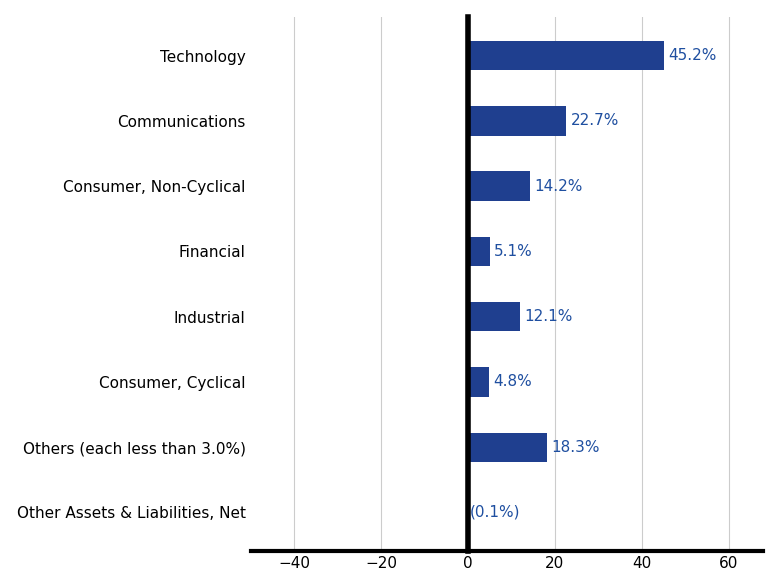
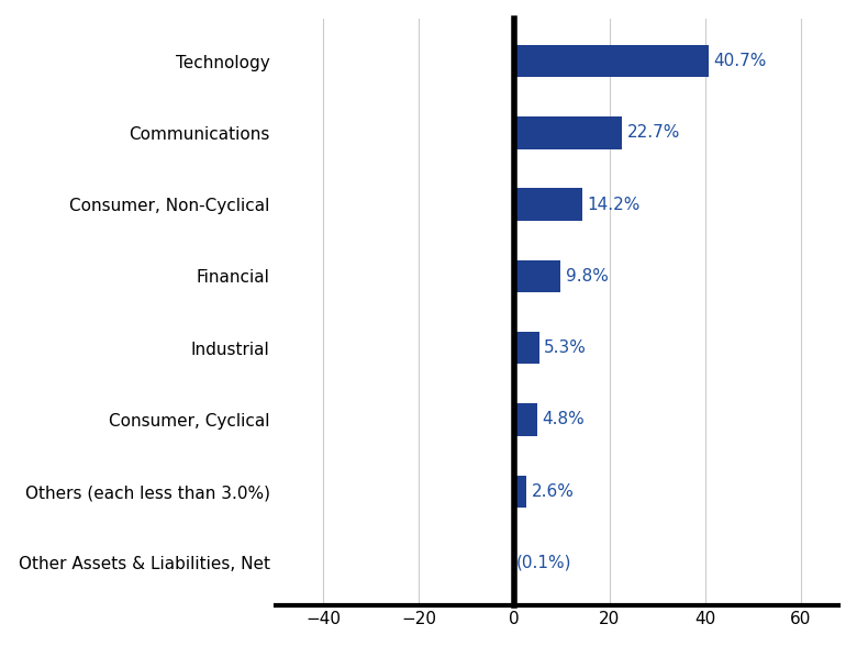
Technology: 45.2% -> 40.7%
Financial: 5.1% -> 9.8%
Industrial: 12.1% -> 5.3%
Others (each less than 3.0%): 18.3% -> 2.6%
